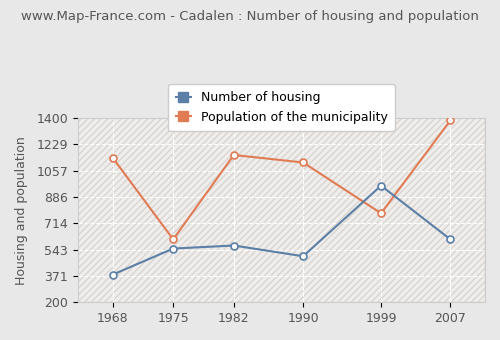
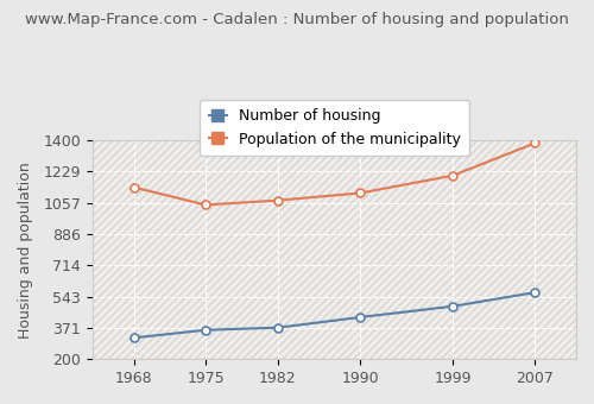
Number of housing/1968: 380 -> 320
Number of housing/1975: 550 -> 360
Population of the municipality/1975: 610 -> 1050
Number of housing/1982: 570 -> 370
Population of the municipality/1982: 1160 -> 1070
Number of housing/1990: 500 -> 430
Number of housing/1999: 960 -> 490
Population of the municipality/1999: 780 -> 1210
Number of housing/2007: 610 -> 570
